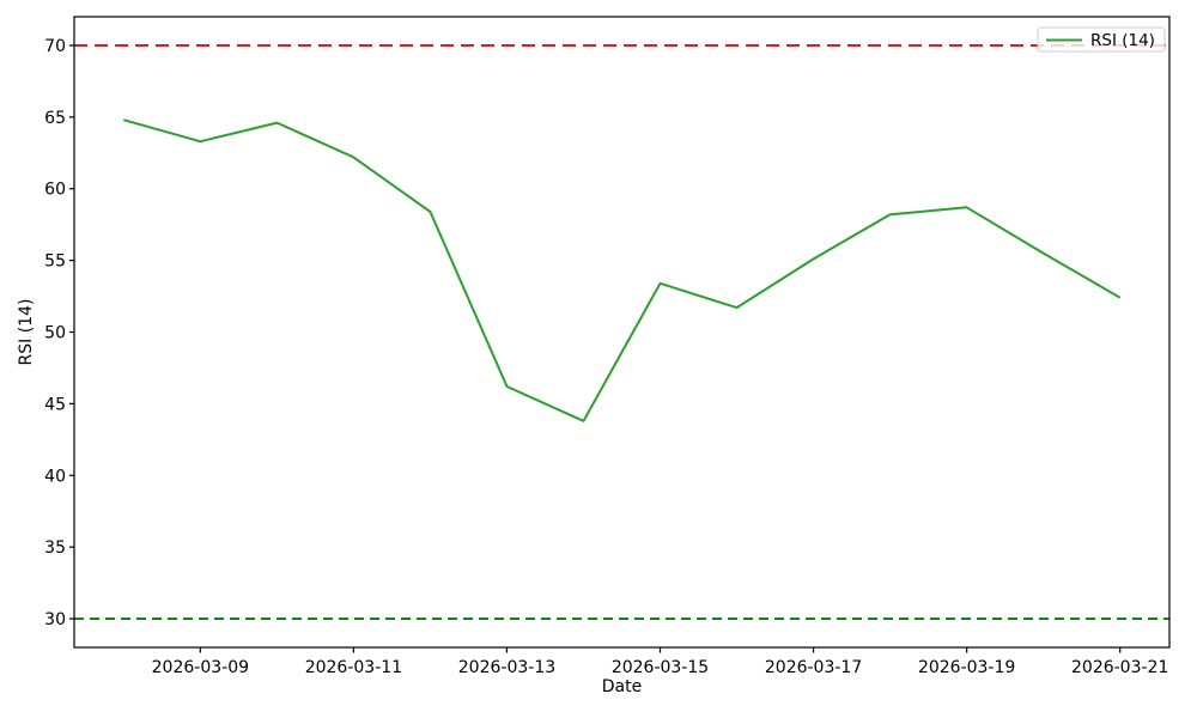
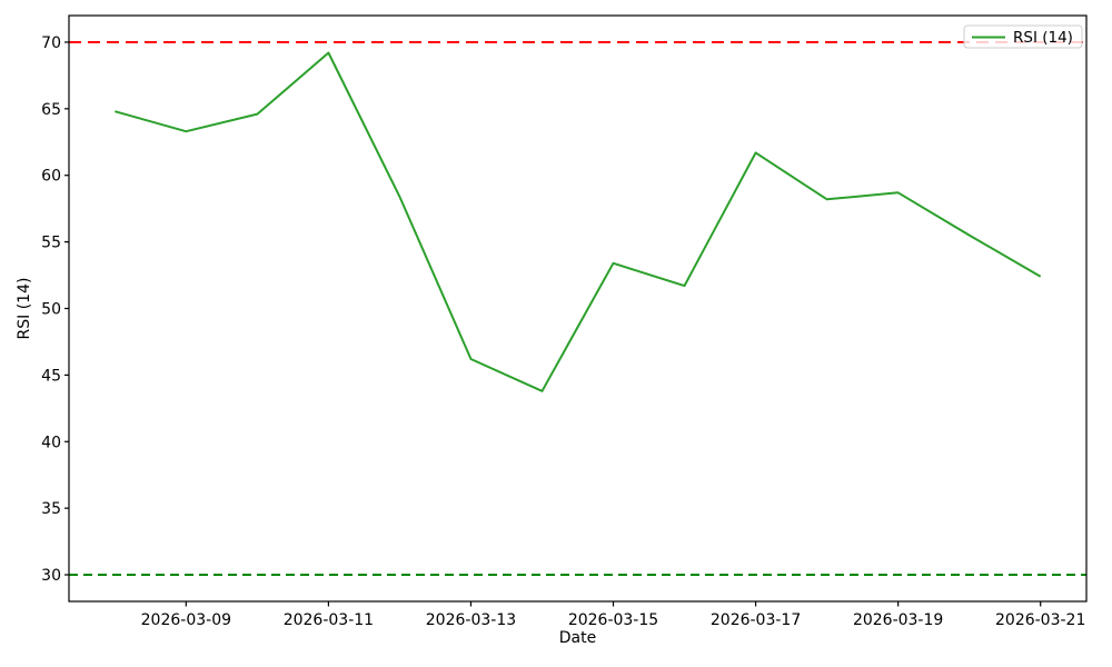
2026-03-11: 62.2 -> 69.2
2026-03-17: 55.1 -> 61.7
